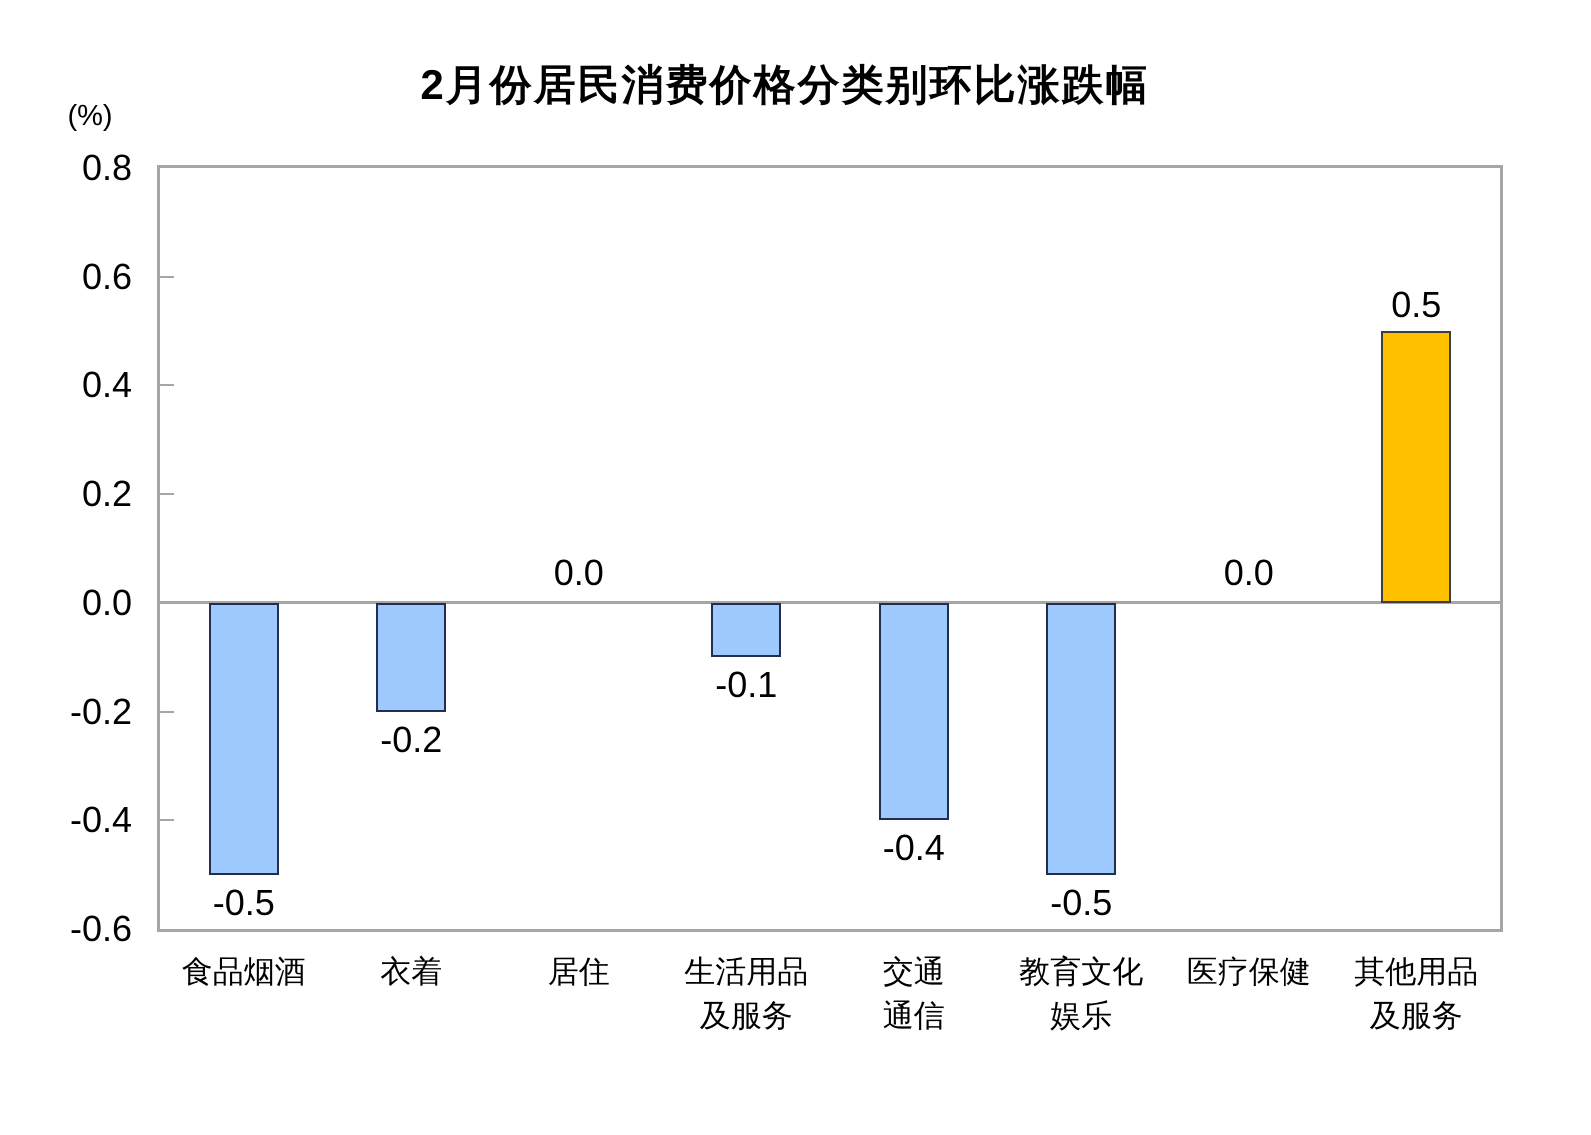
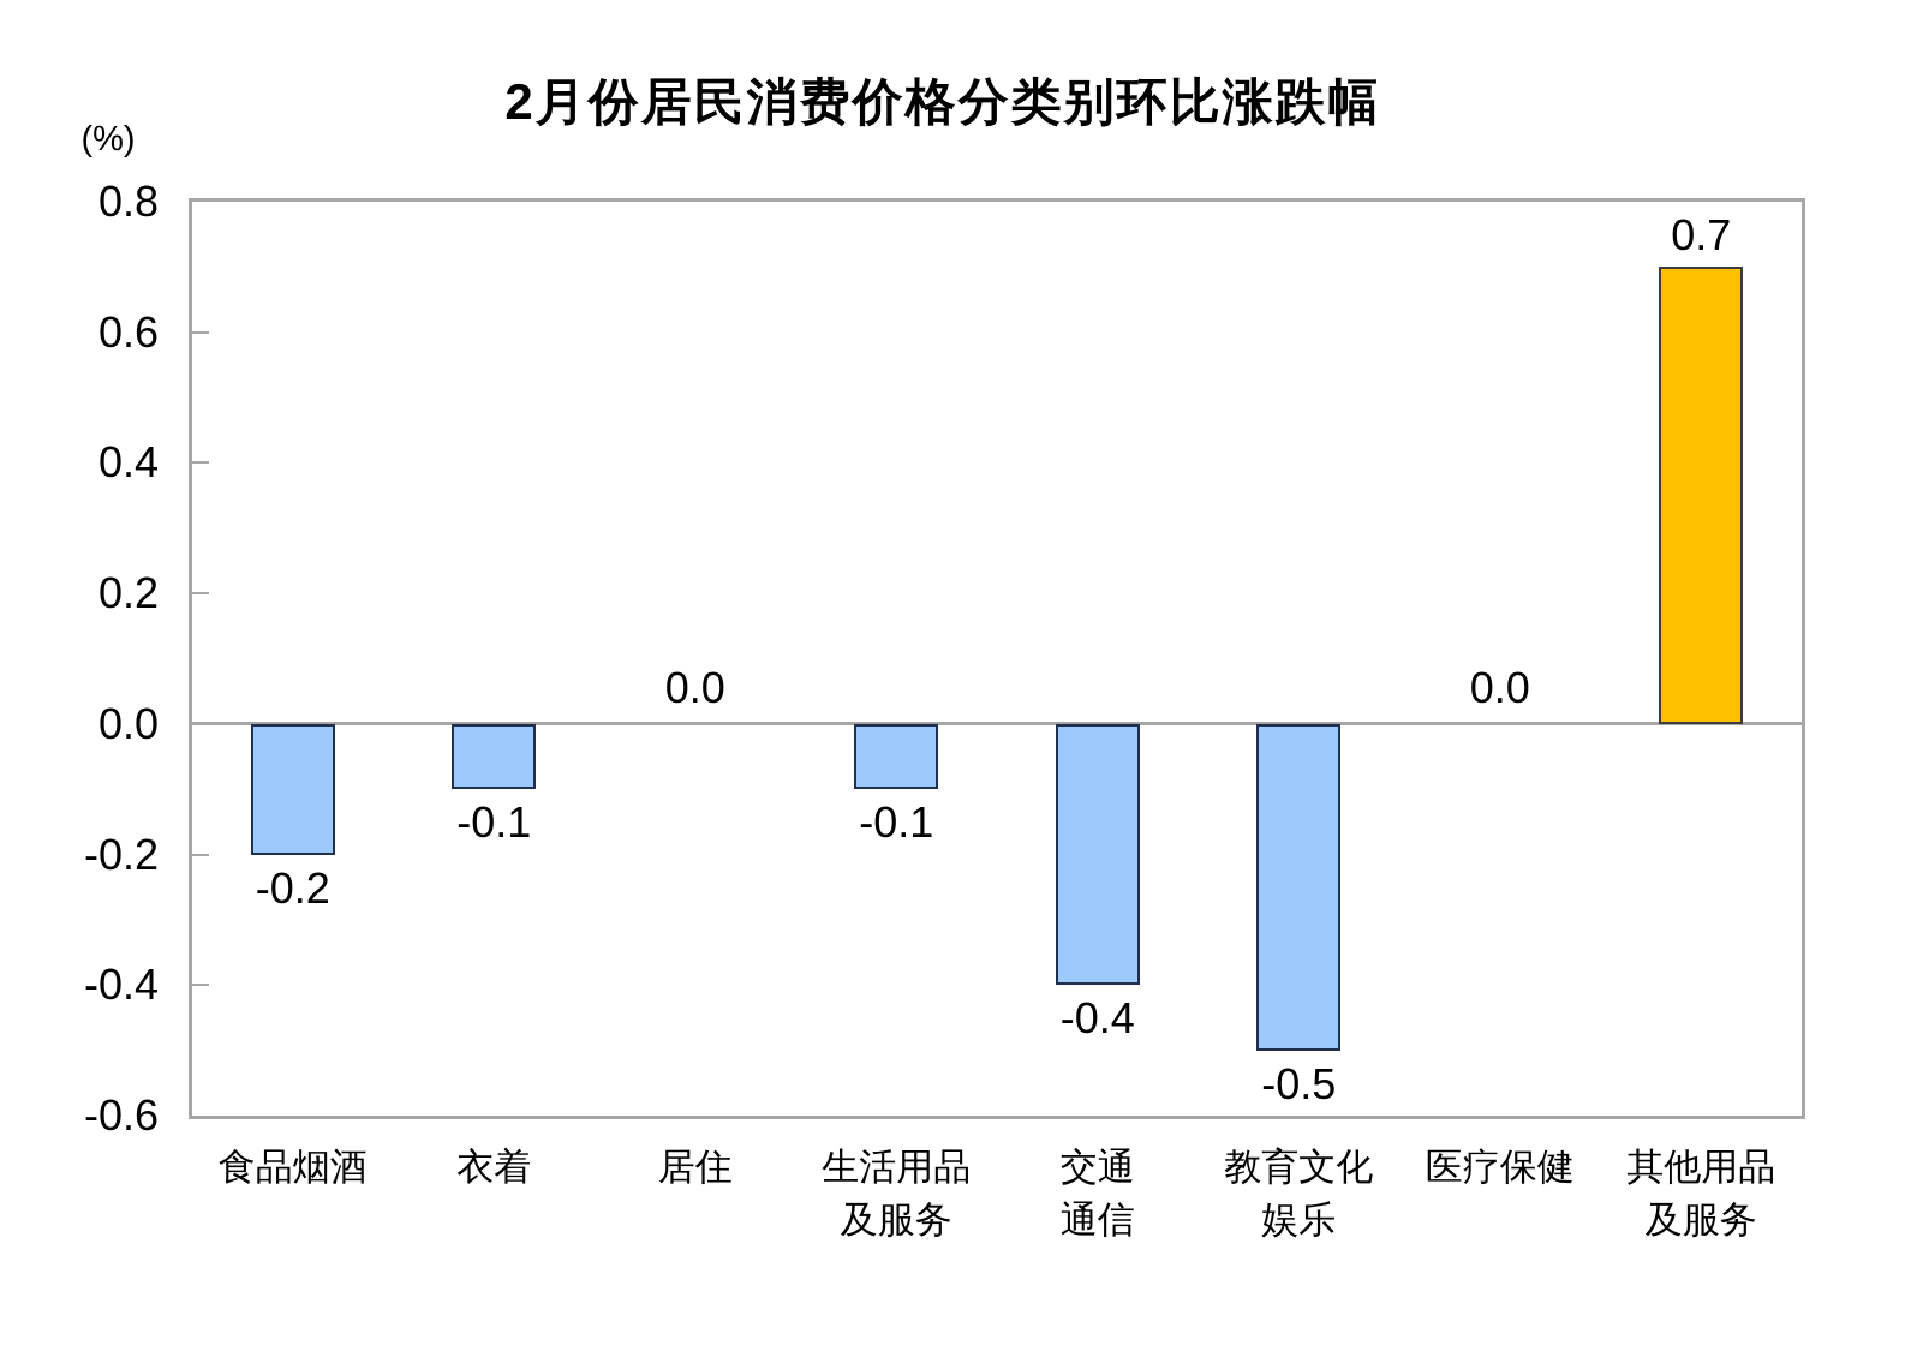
食品烟酒: -0.5 -> -0.2
衣着: -0.2 -> -0.1
其他用品 及服务: 0.5 -> 0.7
